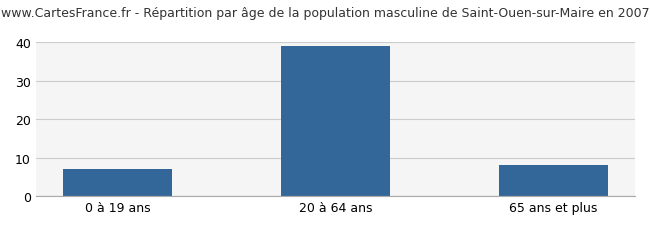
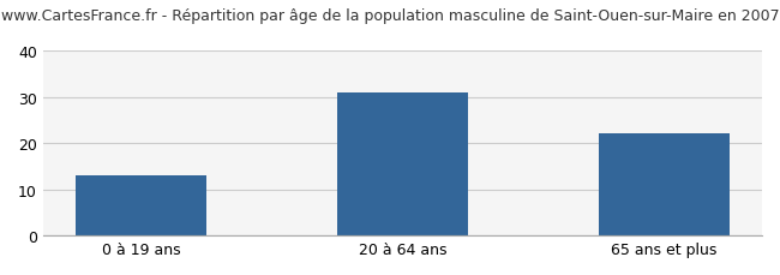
0 à 19 ans: 7 -> 13
20 à 64 ans: 39 -> 31
65 ans et plus: 8 -> 22
